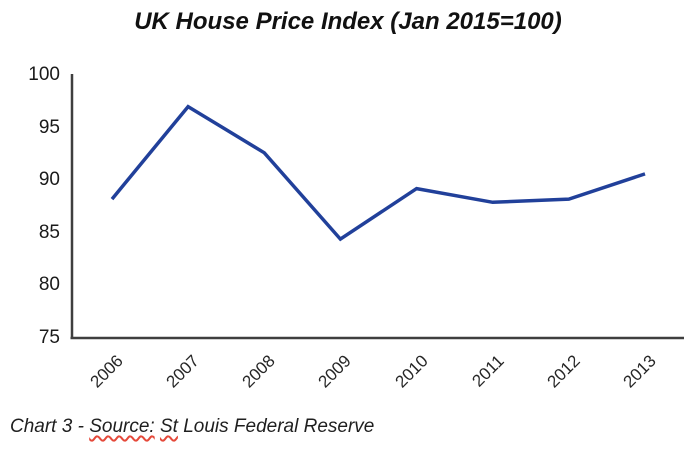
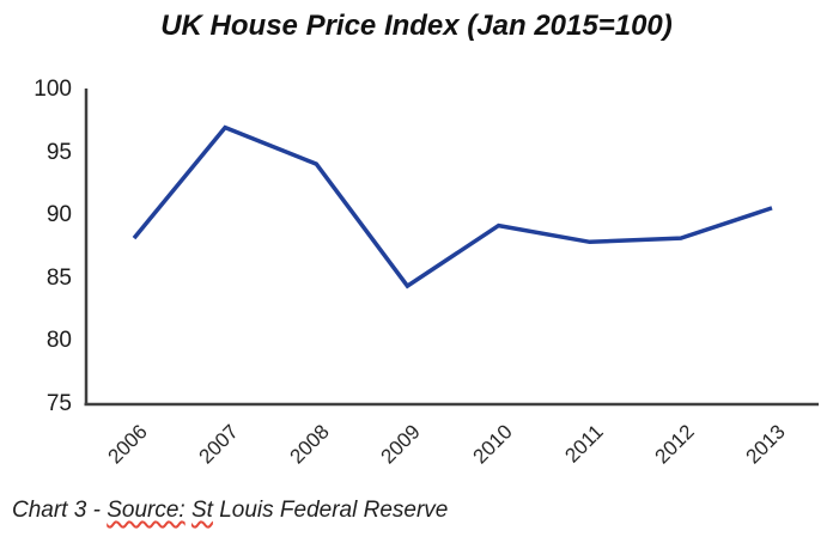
2008: 92.6 -> 94.1
